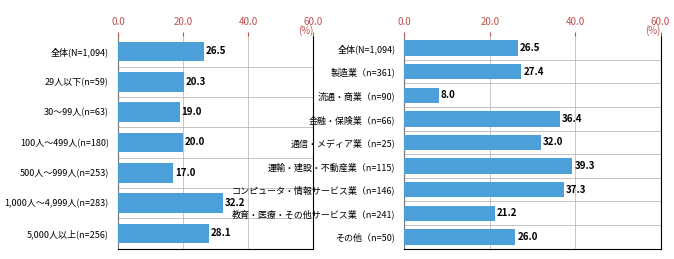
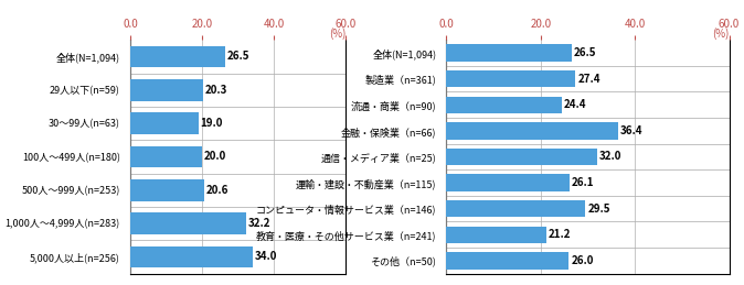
500人〜999人(n=253): 17.0 -> 20.6
5,000人以上(n=256): 28.1 -> 34.0
流通・商業（n=90): 8.0 -> 24.4
運輸・建設・不動産業（n=115): 39.3 -> 26.1
コンピュータ・情報サービス業（n=146): 37.3 -> 29.5
